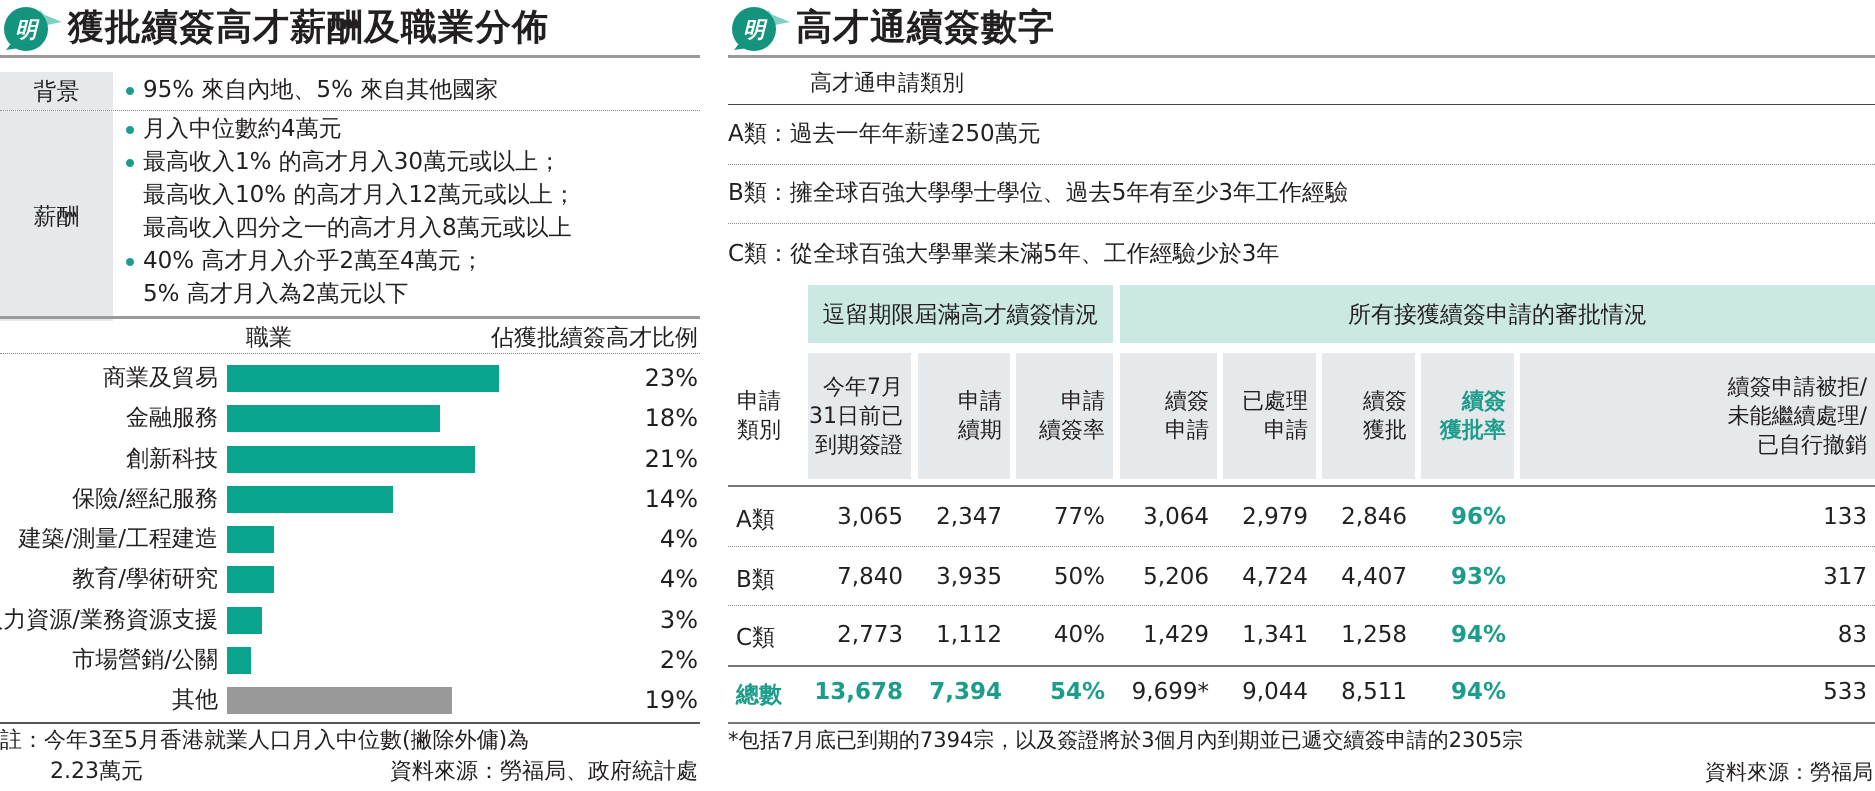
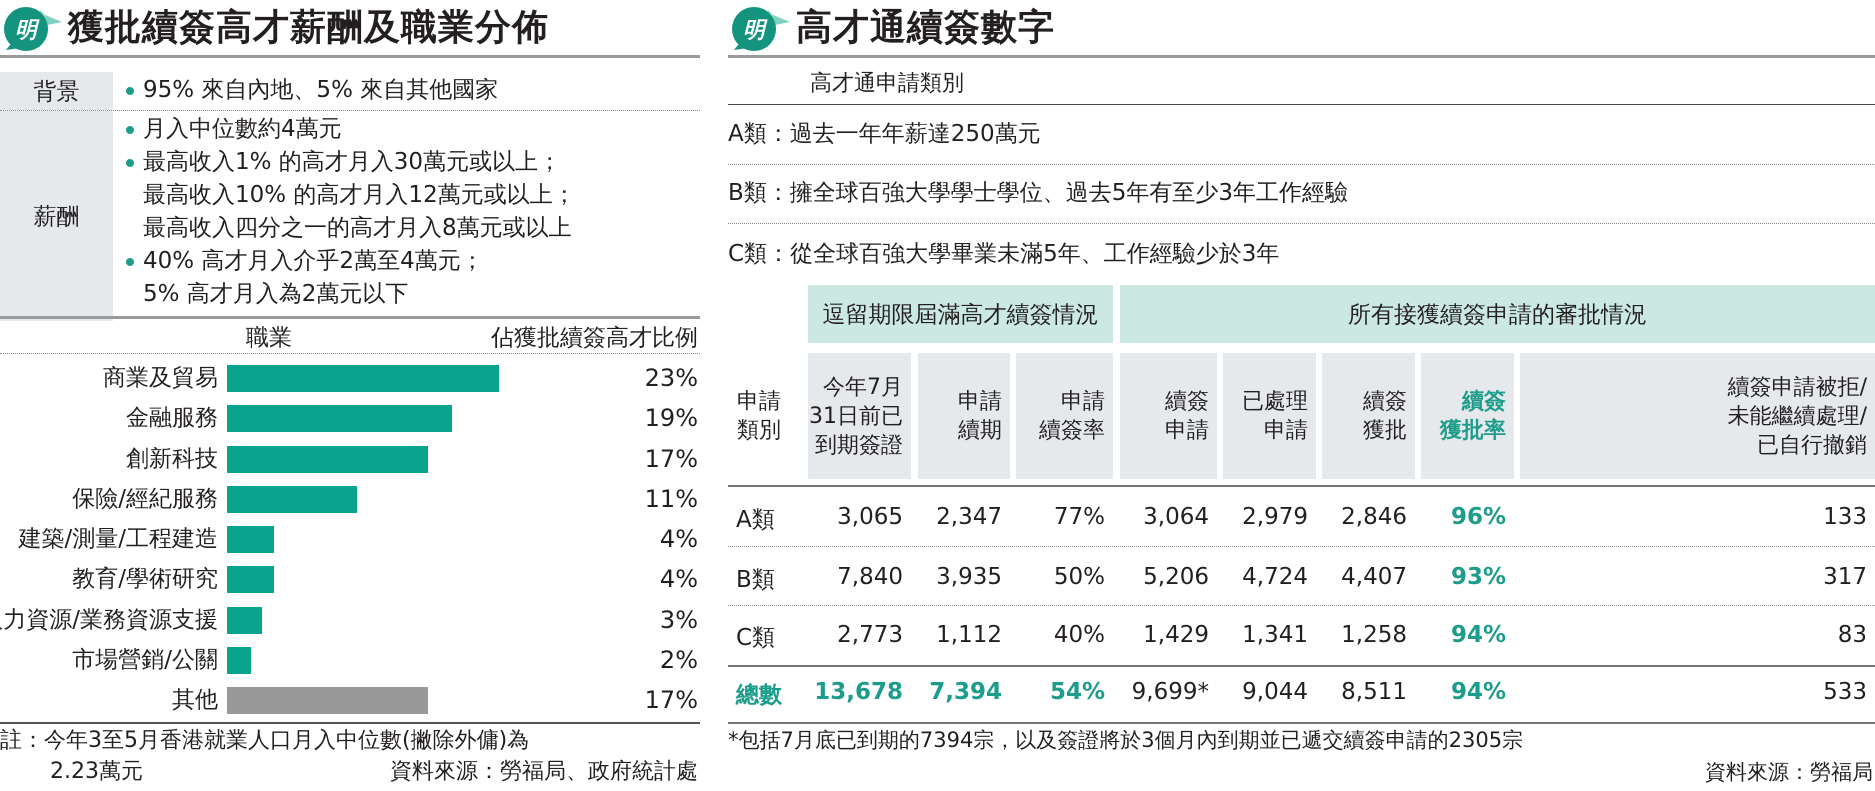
金融服務: 18% -> 19%
創新科技: 21% -> 17%
保險/經紀服務: 14% -> 11%
其他: 19% -> 17%
